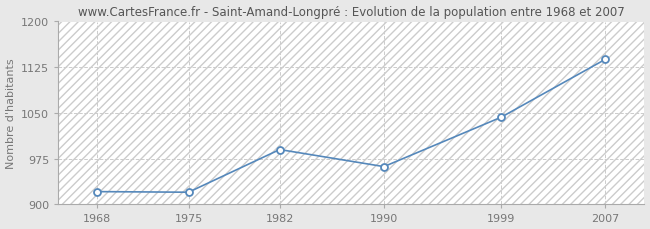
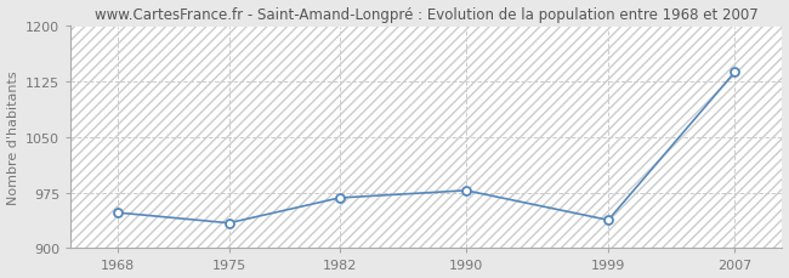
1968: 921 -> 948
1975: 920 -> 934
1982: 990 -> 968
1990: 962 -> 978
1999: 1043 -> 938
